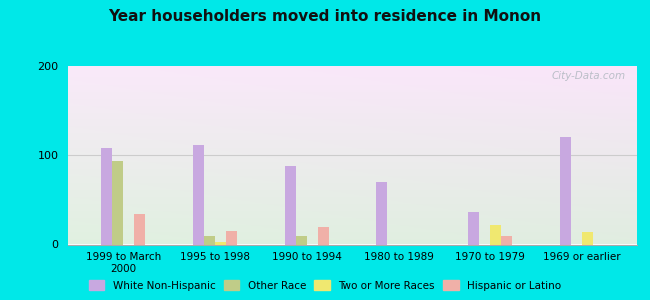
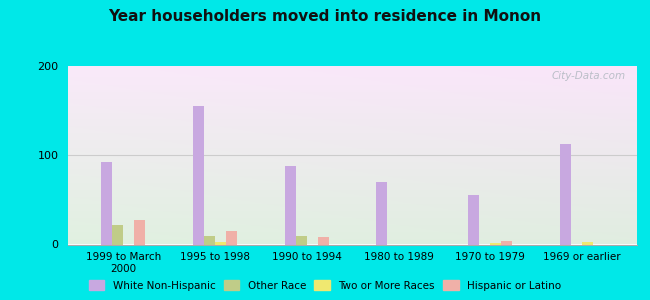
White Non-Hispanic/1999 to March 2000: 108 -> 92
Other Race/1999 to March 2000: 94 -> 22
Hispanic or Latino/1999 to March 2000: 34 -> 27
White Non-Hispanic/1995 to 1998: 112 -> 155
Hispanic or Latino/1990 to 1994: 20 -> 8
White Non-Hispanic/1970 to 1979: 36 -> 55
Two or More Races/1970 to 1979: 22 -> 2
Hispanic or Latino/1970 to 1979: 10 -> 4
White Non-Hispanic/1969 or earlier: 120 -> 113
Two or More Races/1969 or earlier: 14 -> 3
